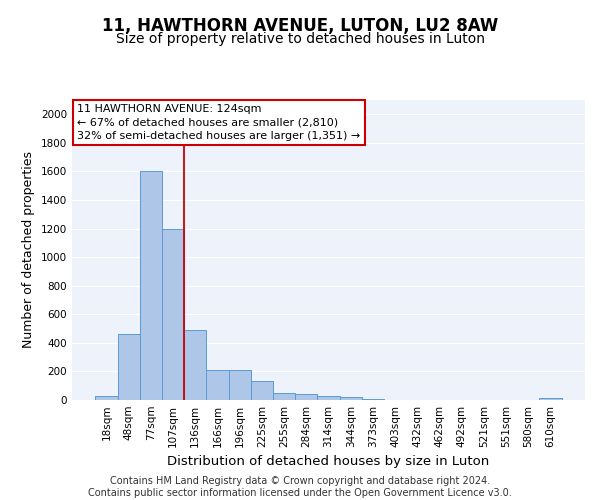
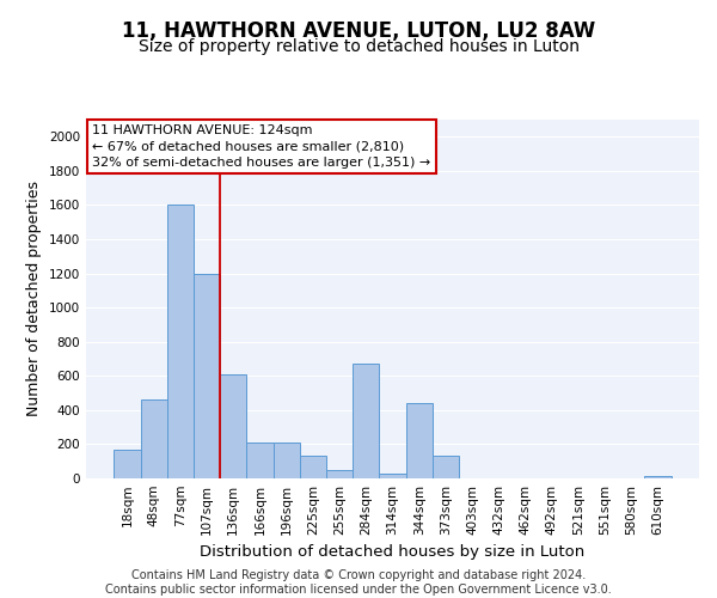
18sqm: 30 -> 170
136sqm: 490 -> 610
284sqm: 40 -> 670
344sqm: 20 -> 440
373sqm: 10 -> 130
